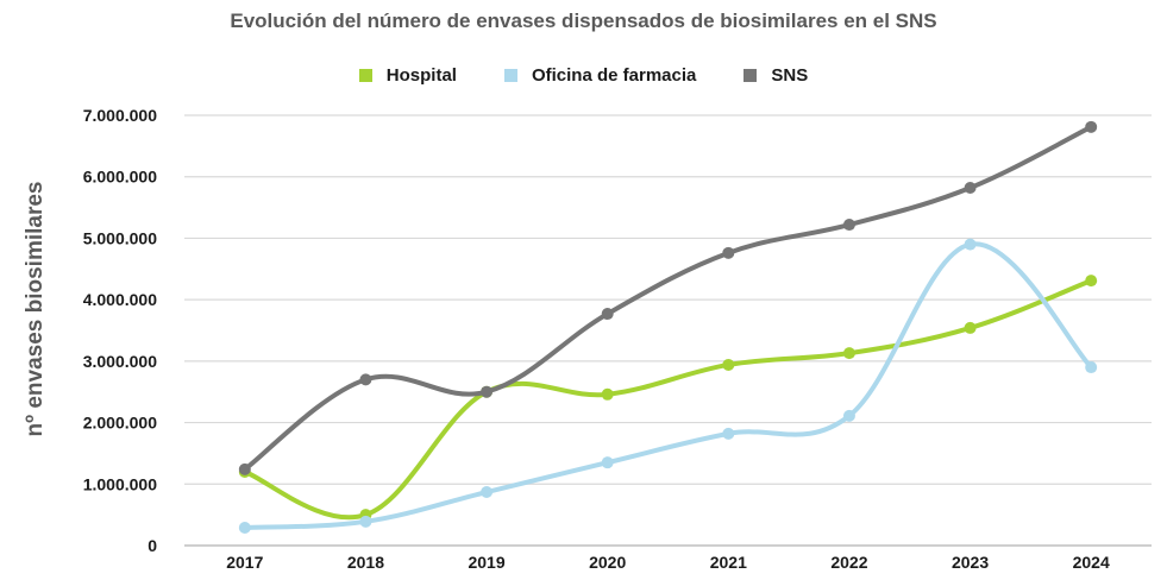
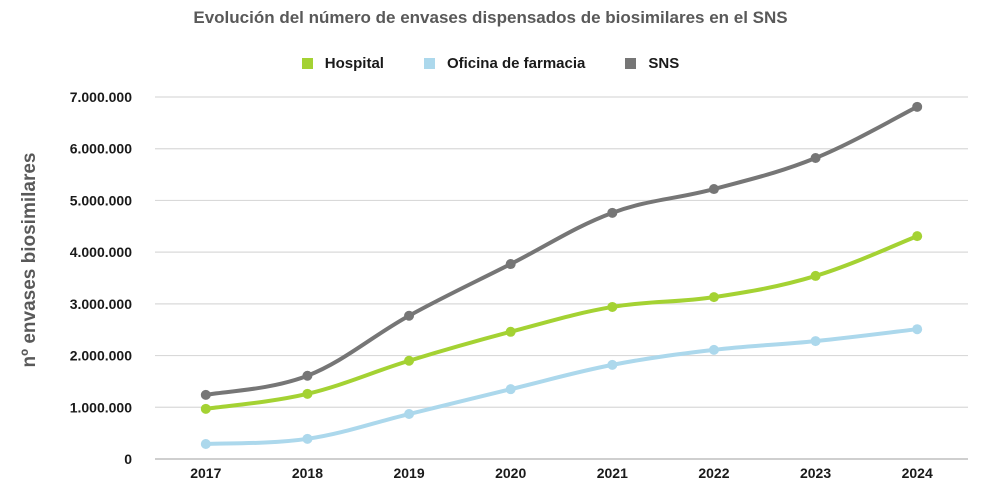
Hospital/2017: 1200000 -> 1000000
Hospital/2018: 500000 -> 1300000
SNS/2018: 2700000 -> 1600000
Hospital/2019: 2500000 -> 1900000
SNS/2019: 2500000 -> 2800000
Oficina de farmacia/2023: 4900000 -> 2300000
Oficina de farmacia/2024: 2900000 -> 2500000
